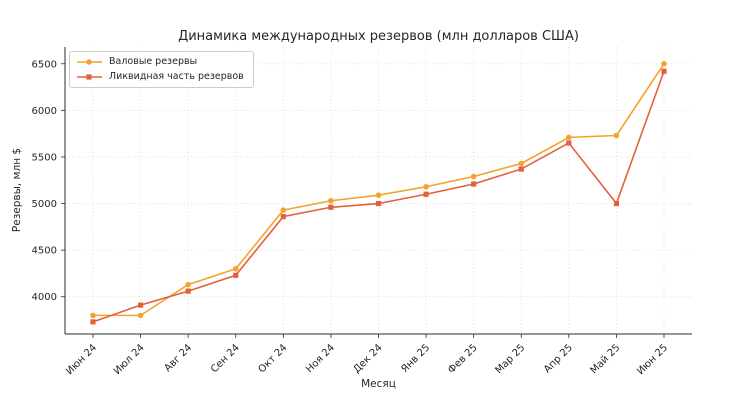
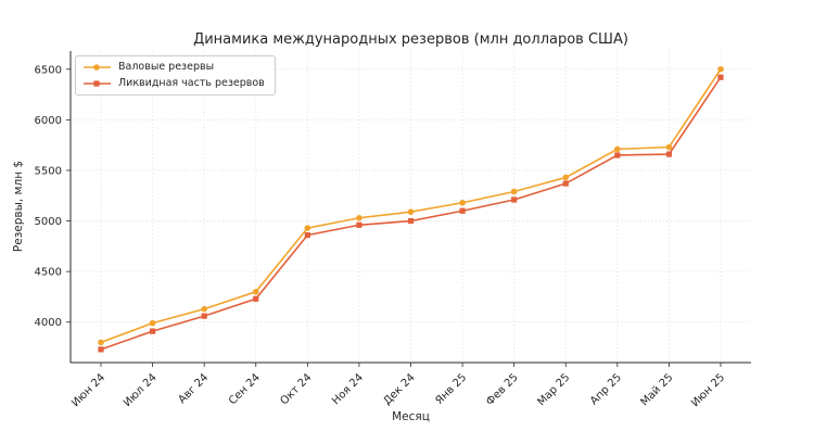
Валовые резервы/Июл 24: 3800 -> 4000
Ликвидная часть резервов/Май 25: 5000 -> 5700
